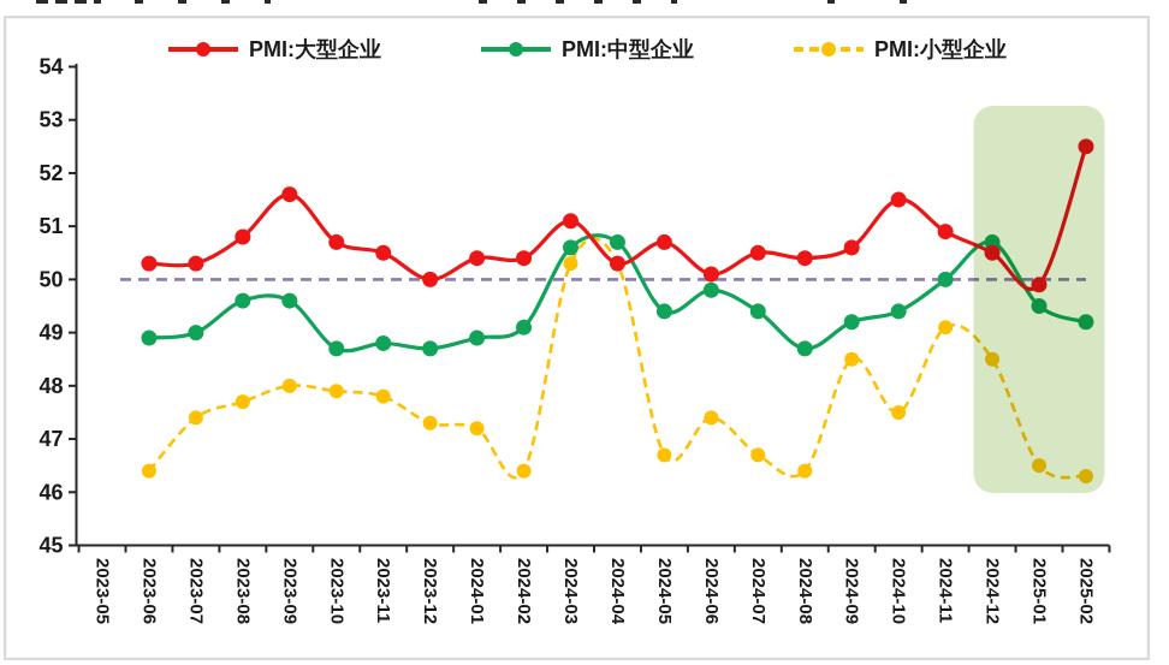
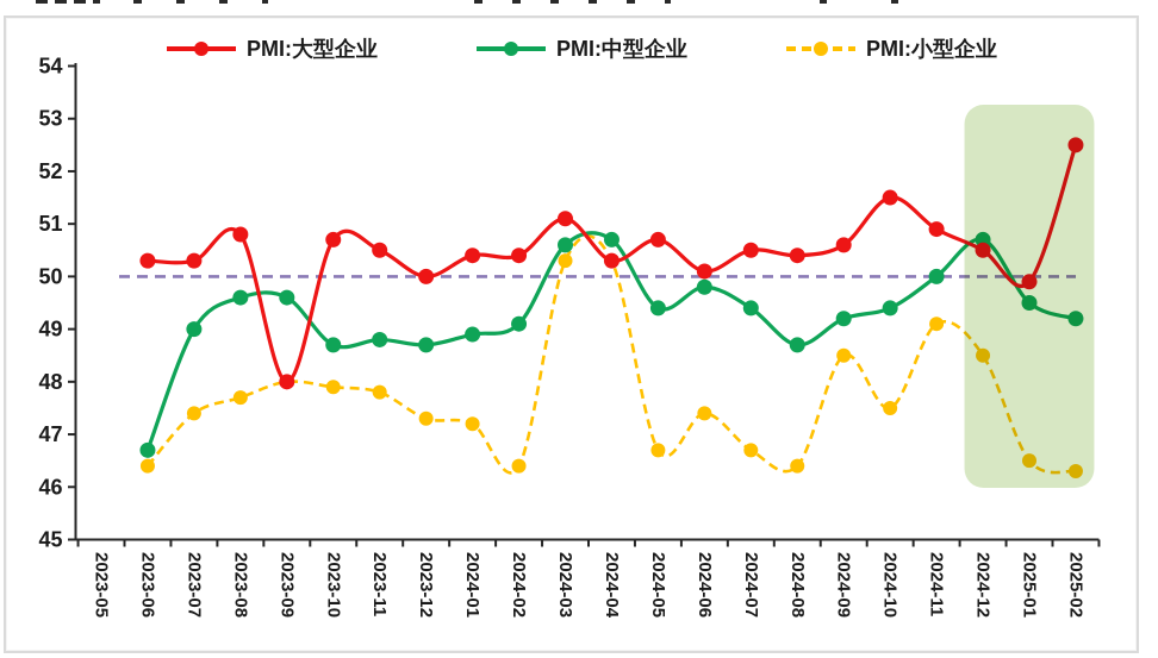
PMI:中型企业/2023-06: 48.9 -> 46.7
PMI:大型企业/2023-09: 51.6 -> 48.0
